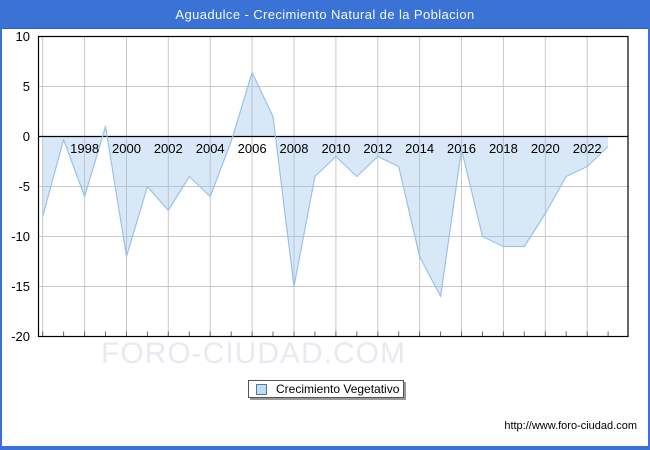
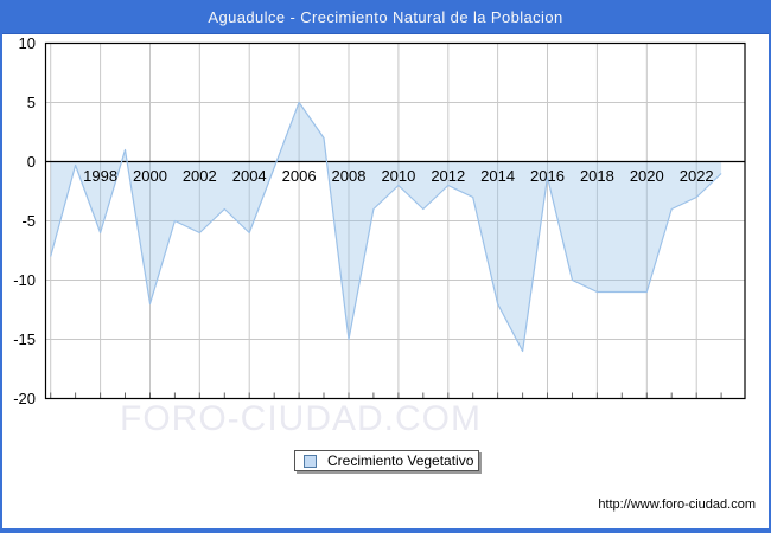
2002: -7.4 -> -6.0
2006: 6.4 -> 5.0
2020: -7.7 -> -11.0
